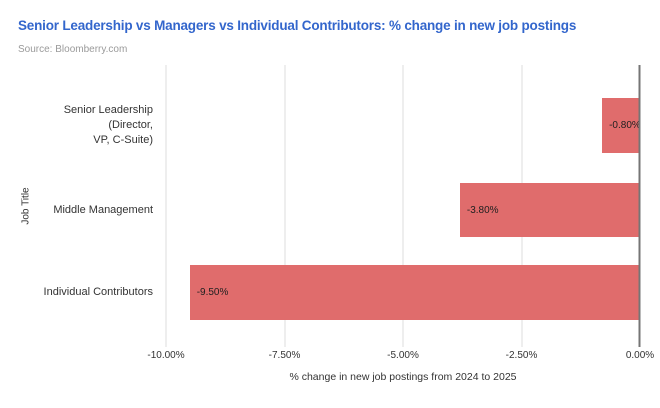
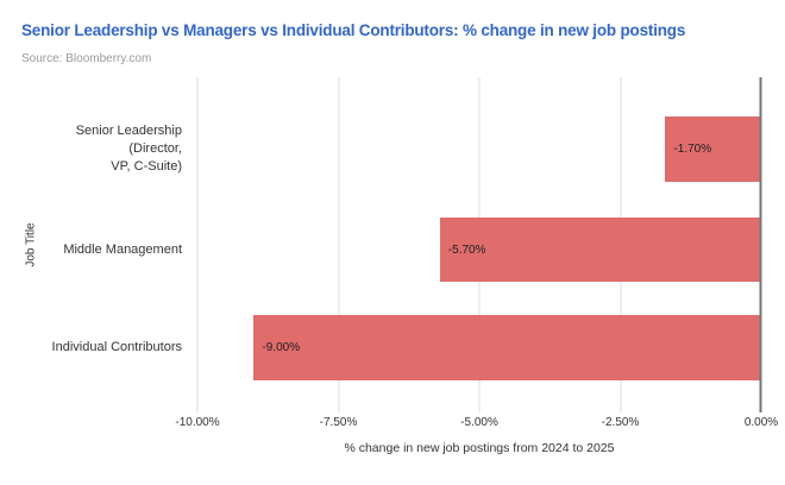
Senior Leadership (Director, VP, C-Suite): -0.80% -> -1.70%
Middle Management: -3.80% -> -5.70%
Individual Contributors: -9.50% -> -9.00%
